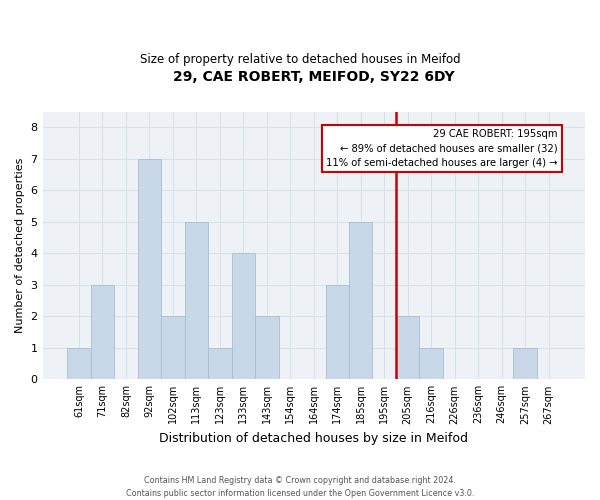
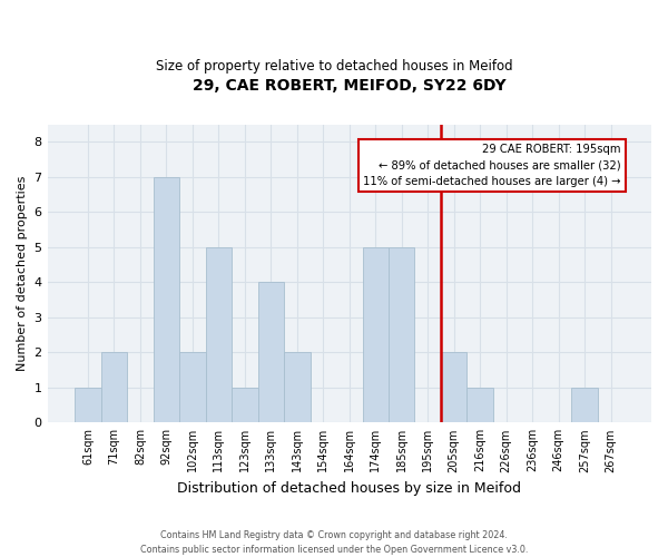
71sqm: 3 -> 2
174sqm: 3 -> 5
